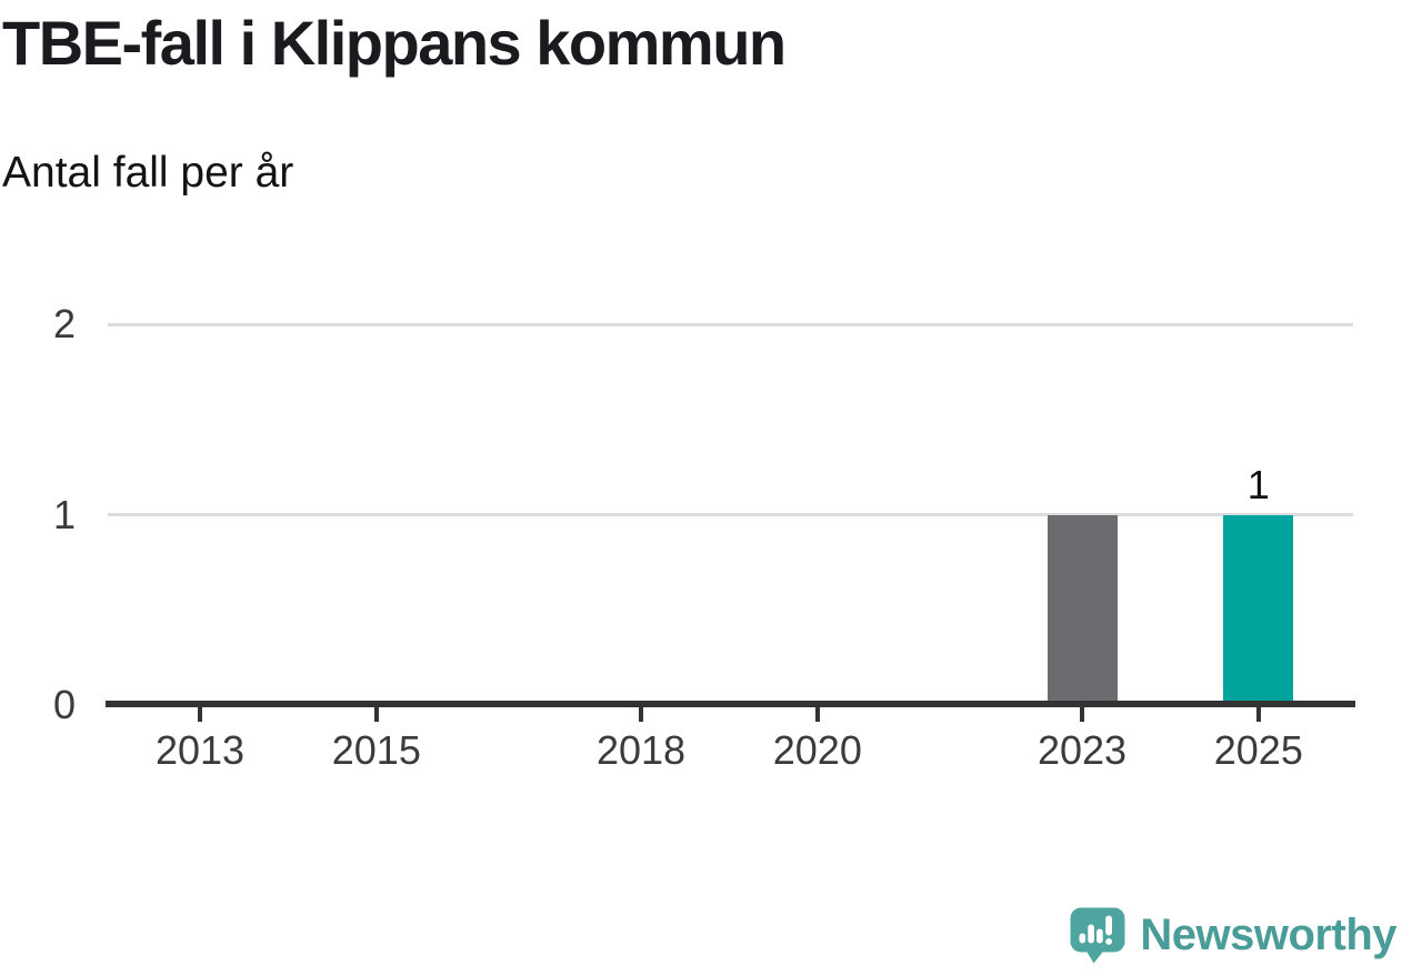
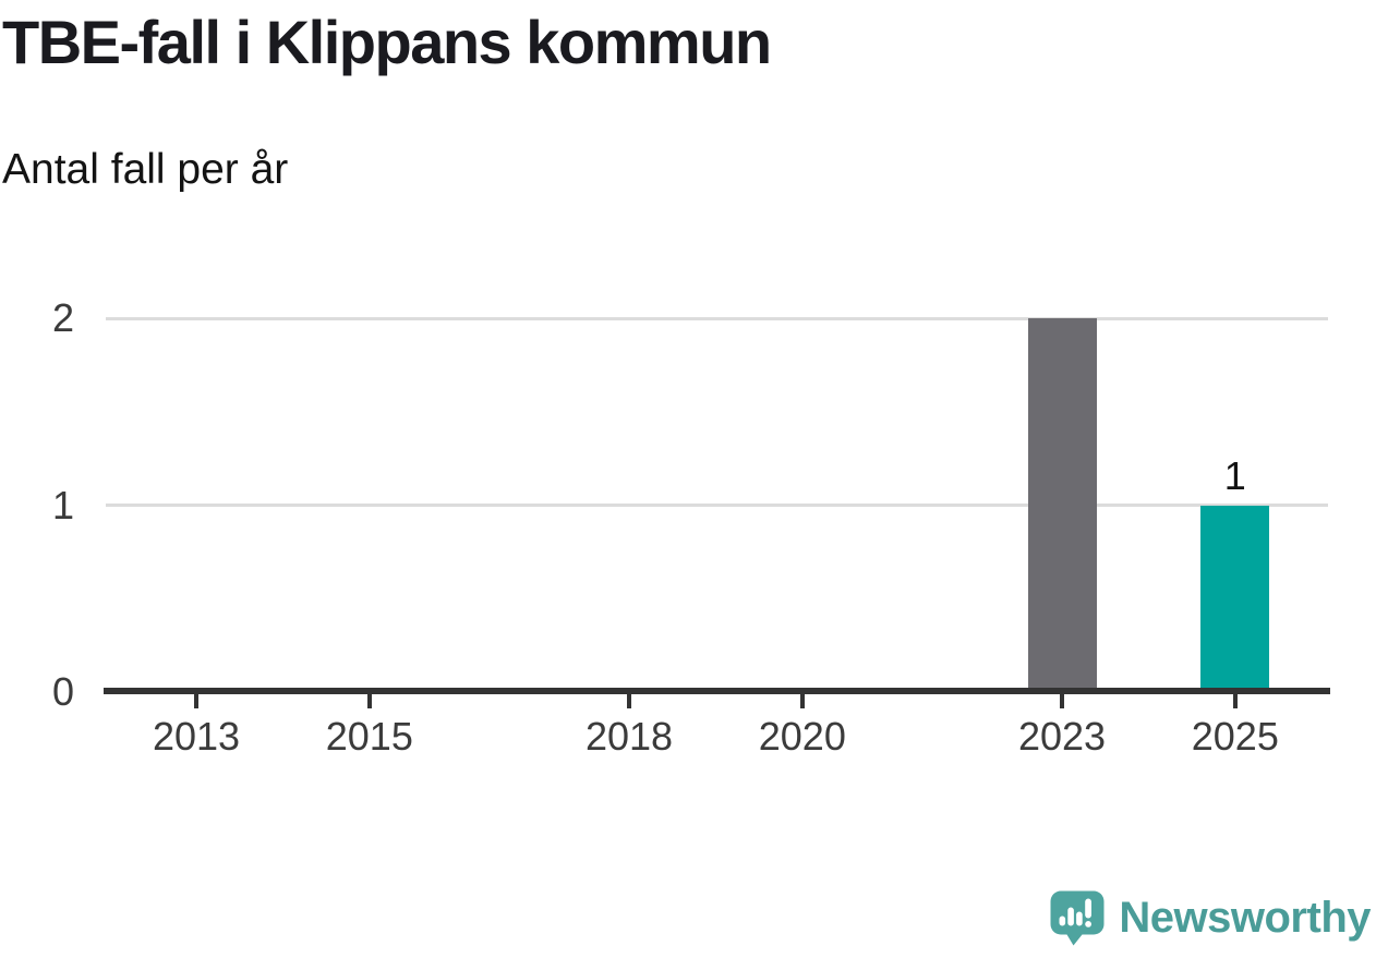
2023: 1 -> 2
